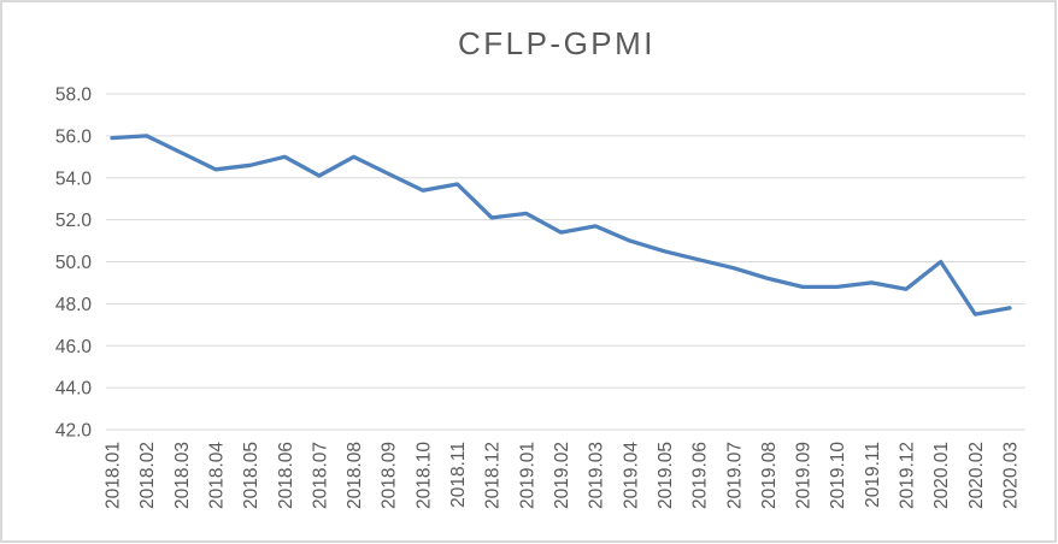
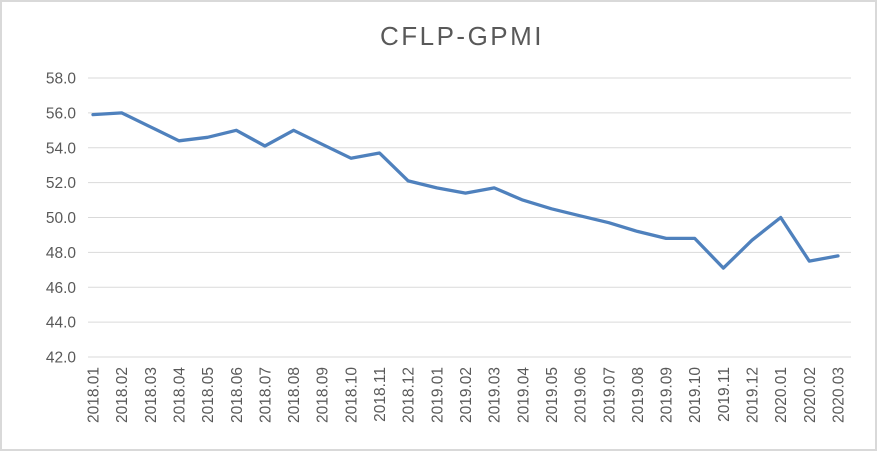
2019.01: 52.3 -> 51.7
2019.11: 49.0 -> 47.1
